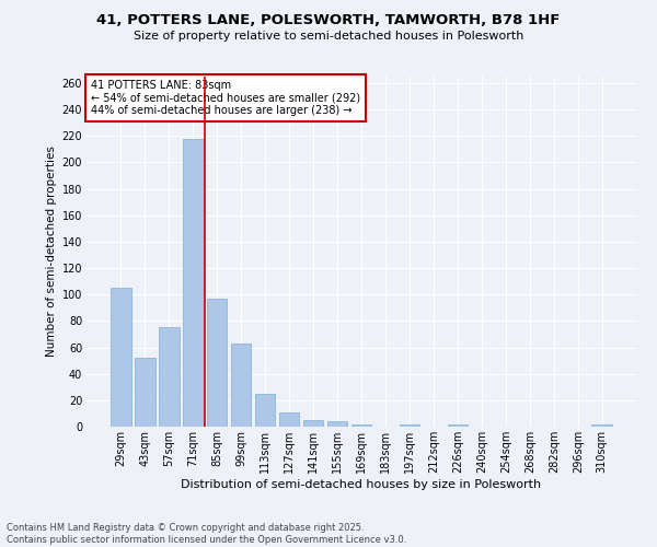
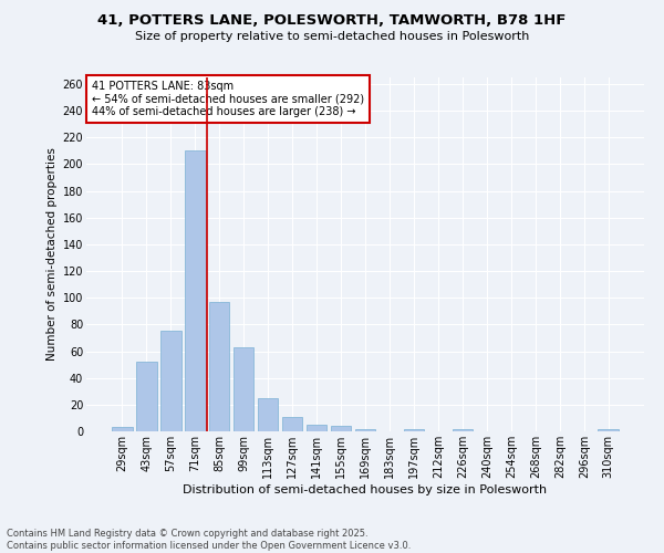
29sqm: 105 -> 3
71sqm: 218 -> 210
